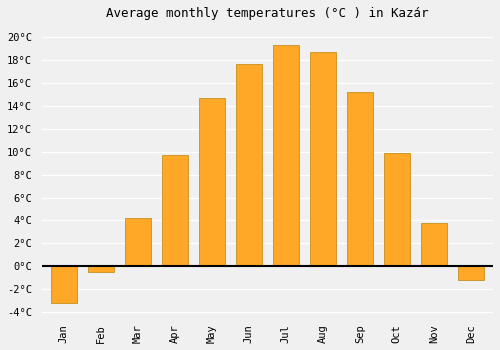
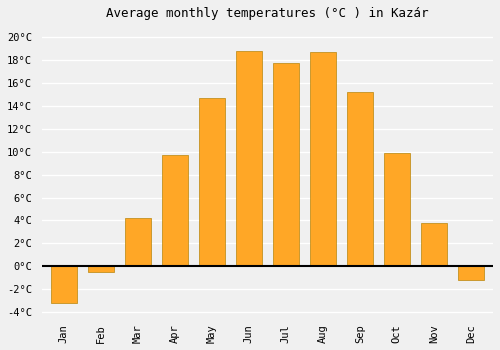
Jun: 17.6°C -> 18.8°C
Jul: 19.3°C -> 17.7°C
